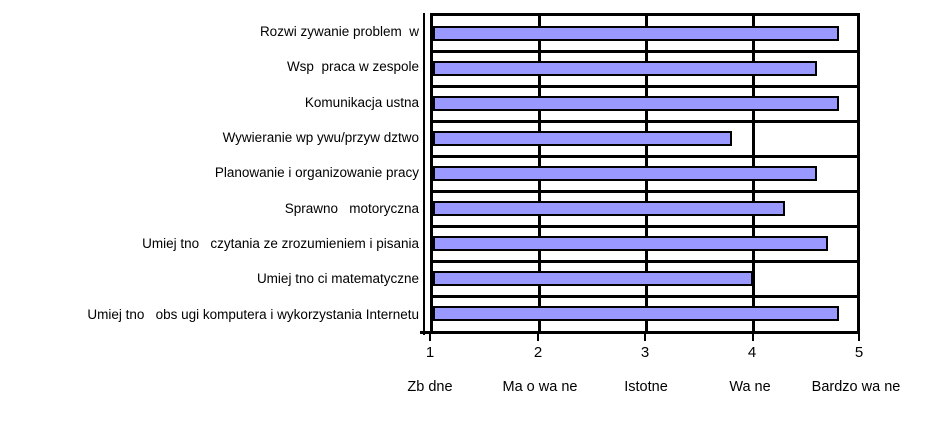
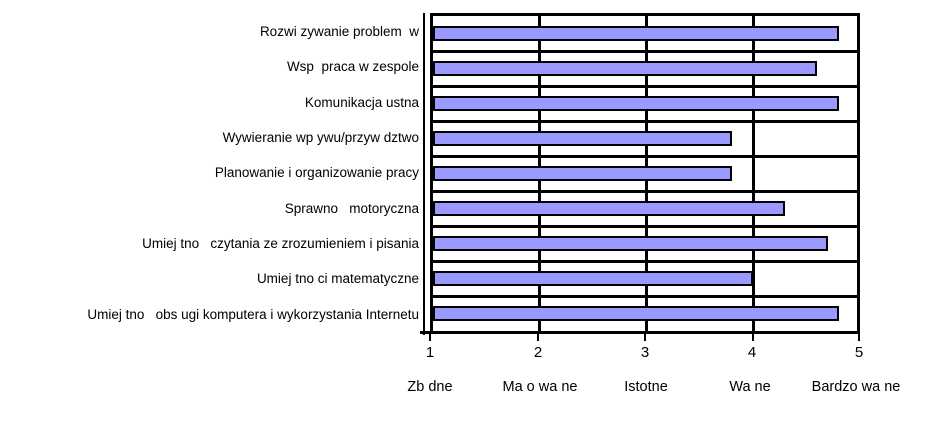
Planowanie i organizowanie pracy: 4.6 -> 3.8
